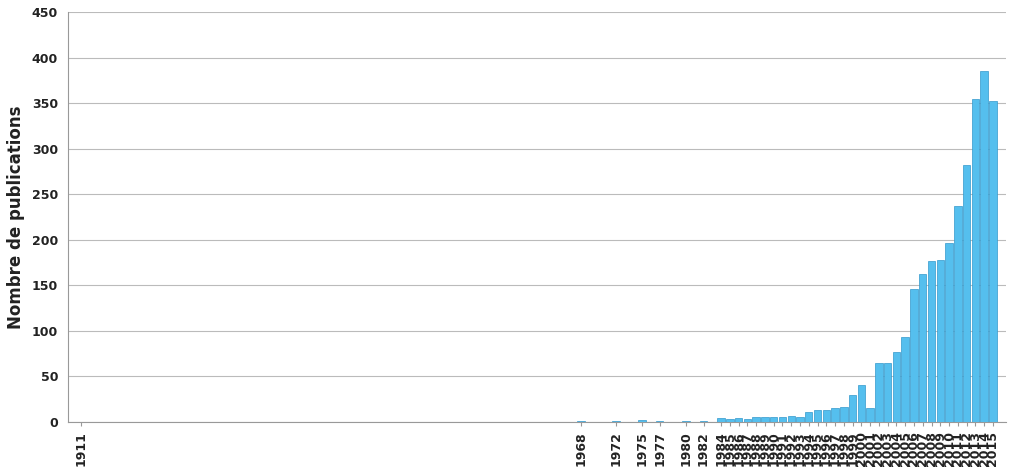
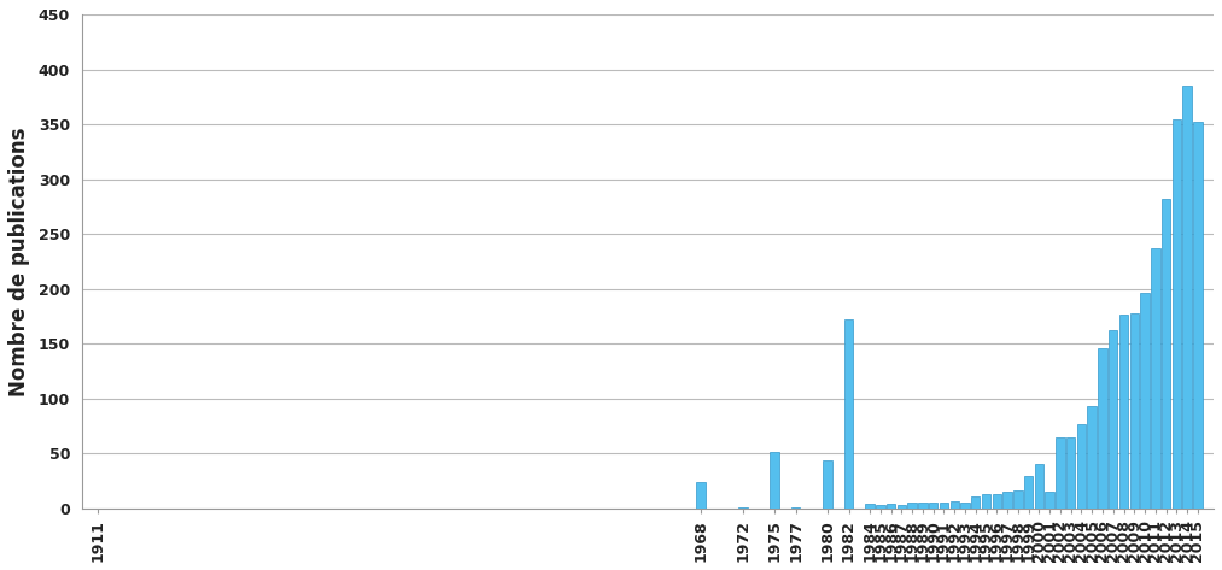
1968: 1 -> 24
1975: 2 -> 52
1980: 1 -> 44
1982: 1 -> 172
